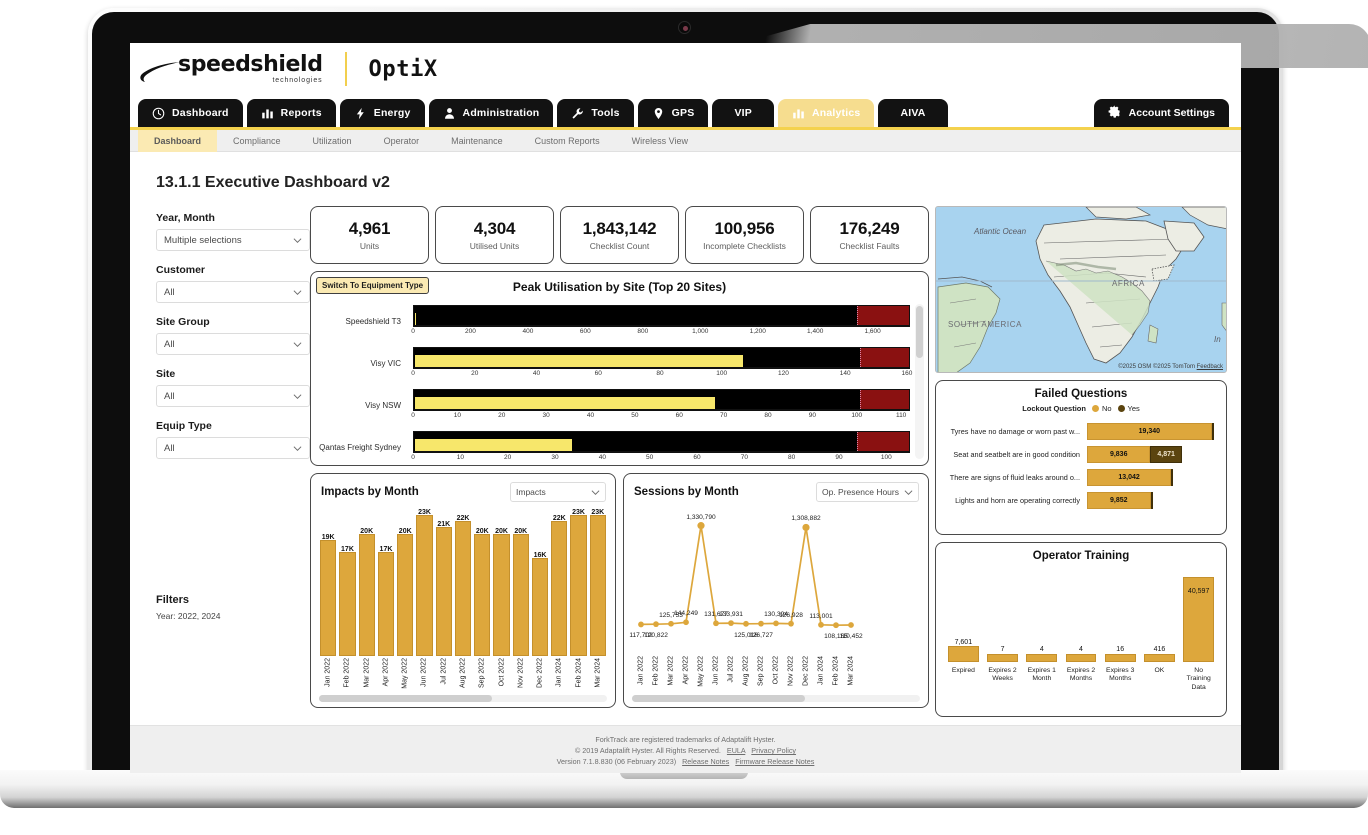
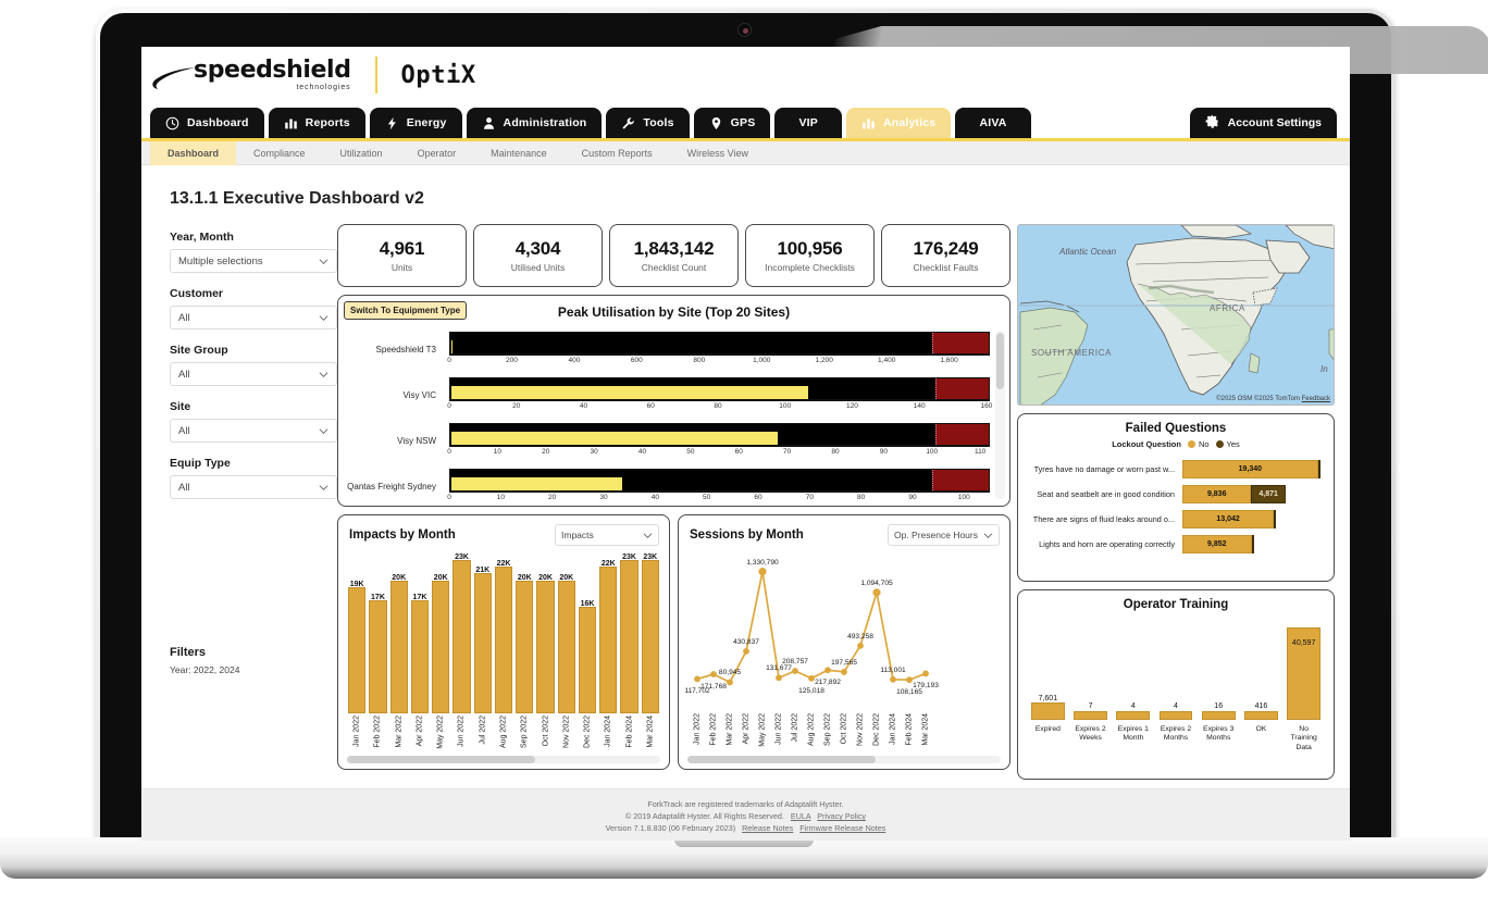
Sessions by Month/Feb 2022: 120,822 -> 171,768
Sessions by Month/Mar 2022: 125,753 -> 80,945
Sessions by Month/Apr 2022: 144,249 -> 430,837
Sessions by Month/Jul 2022: 133,931 -> 208,757
Sessions by Month/Sep 2022: 126,727 -> 217,892
Sessions by Month/Oct 2022: 130,394 -> 197,565
Sessions by Month/Nov 2022: 126,928 -> 493,258
Sessions by Month/Dec 2022: 1,308,882 -> 1,094,705
Sessions by Month/Mar 2024: 110,452 -> 179,193
